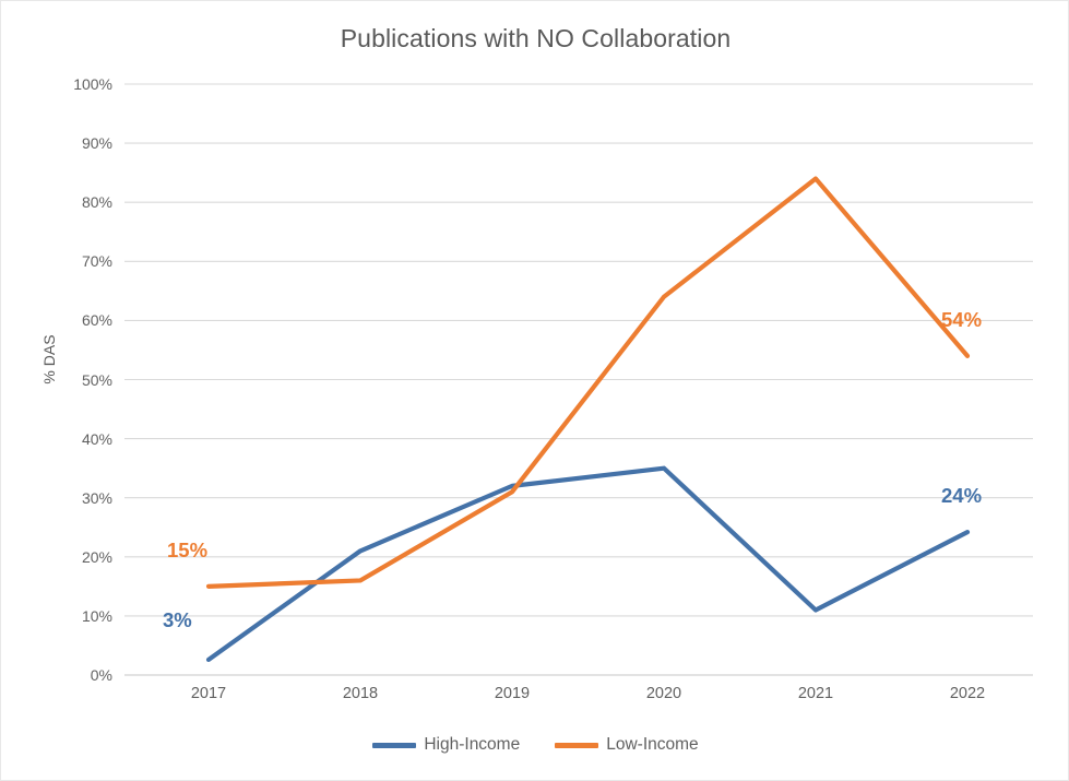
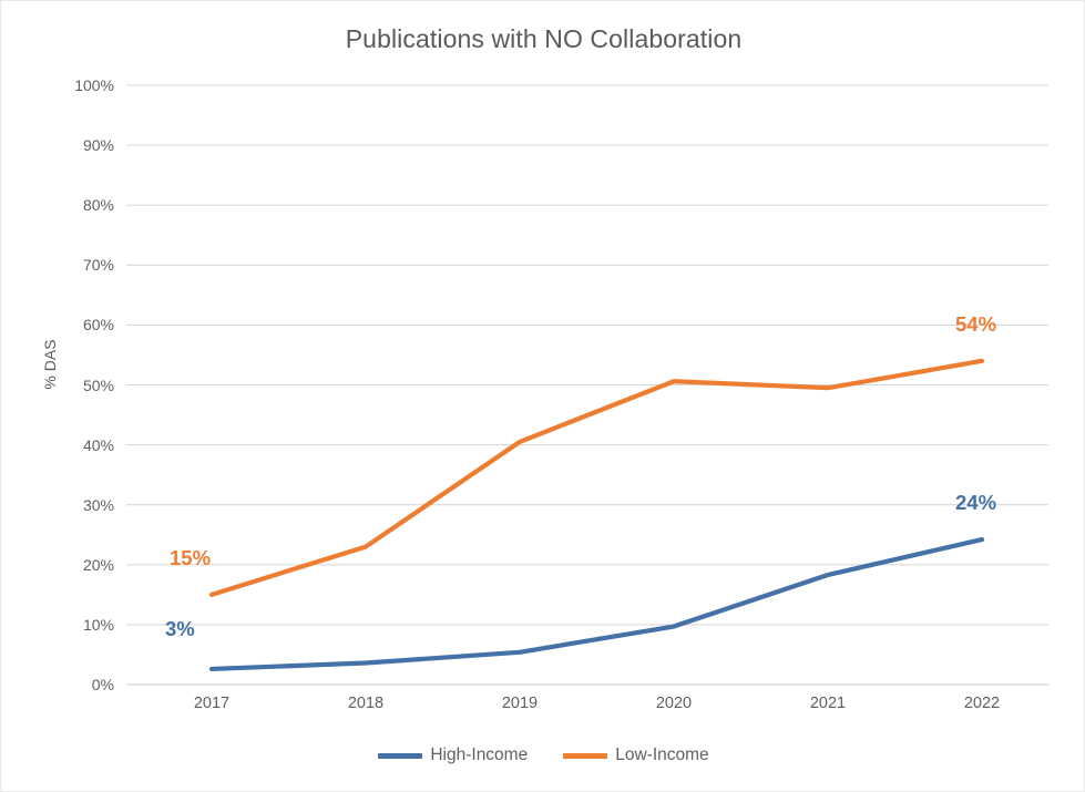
High-Income/2018: 21% -> 4%
Low-Income/2018: 16% -> 23%
High-Income/2019: 32% -> 5%
Low-Income/2019: 31% -> 40%
High-Income/2020: 35% -> 10%
Low-Income/2020: 64% -> 51%
High-Income/2021: 11% -> 18%
Low-Income/2021: 84% -> 50%
